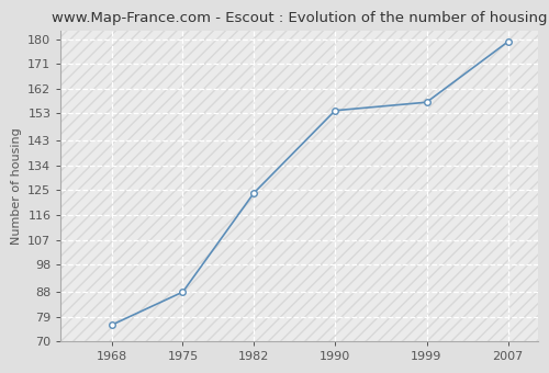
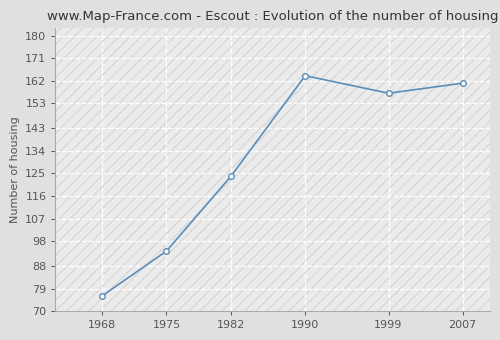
1975: 88 -> 94
1990: 154 -> 164
2007: 179 -> 161
